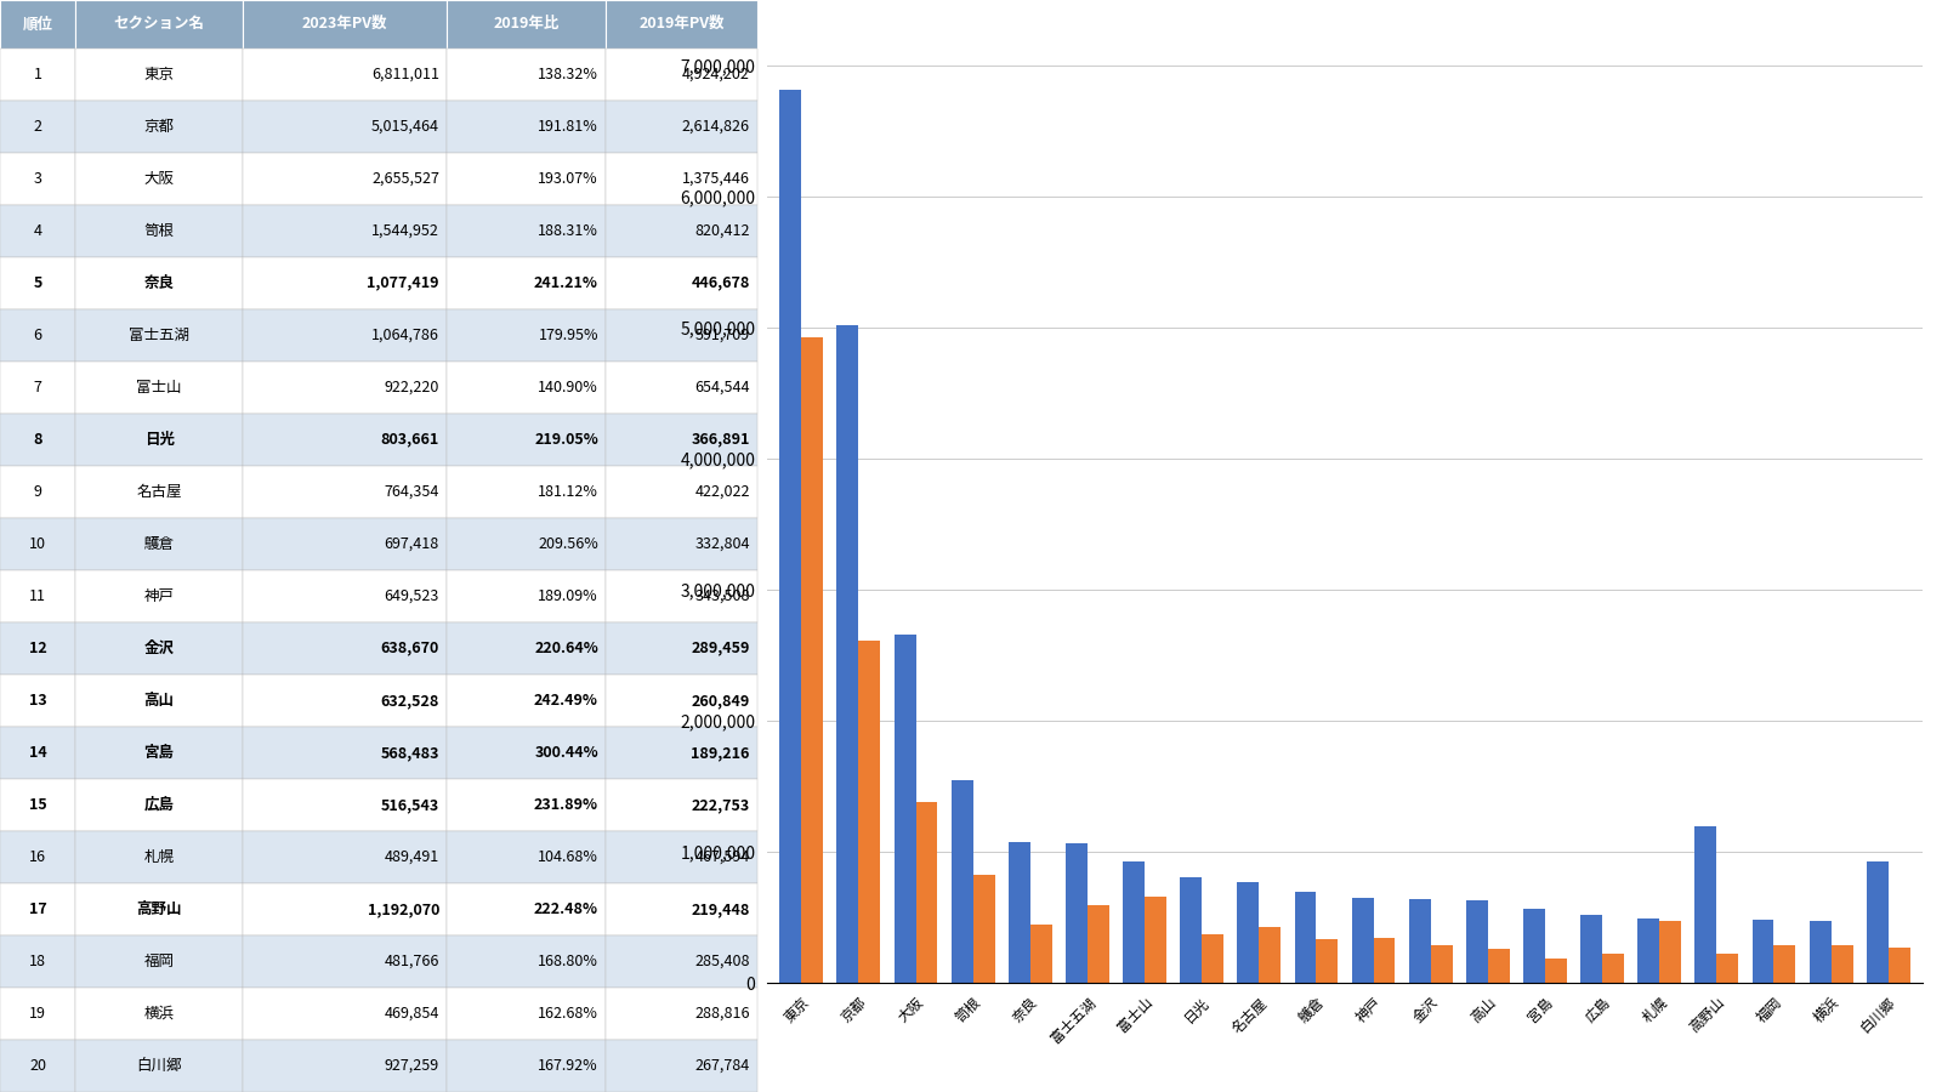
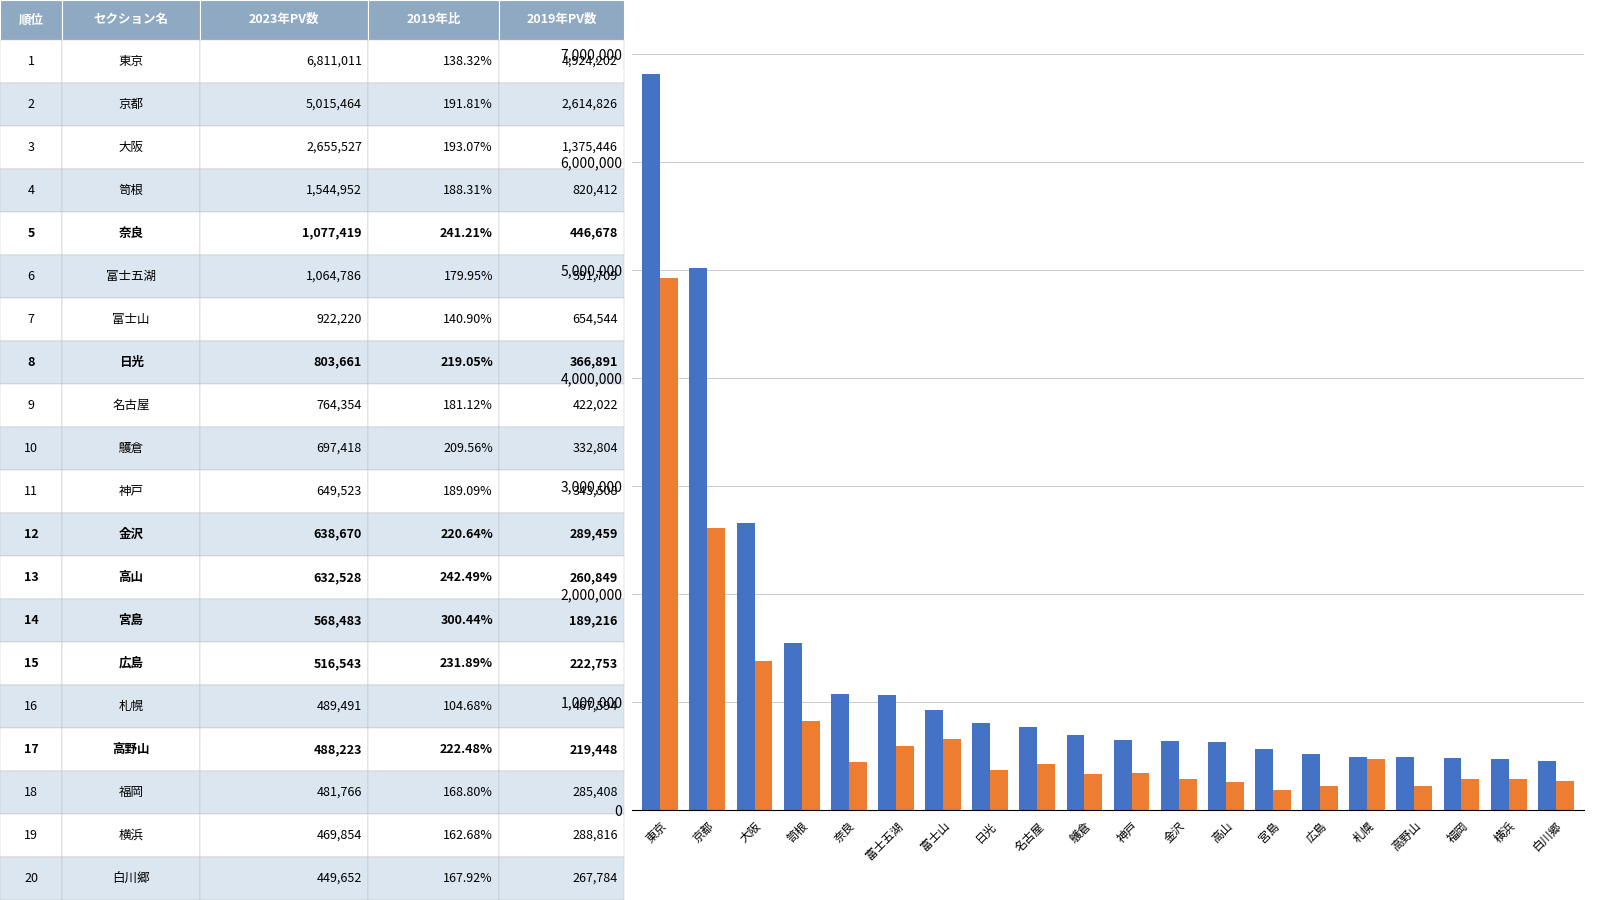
2023年PV数/高野山: 1,192,070 -> 488,223
2023年PV数/白川郷: 927,259 -> 449,652
